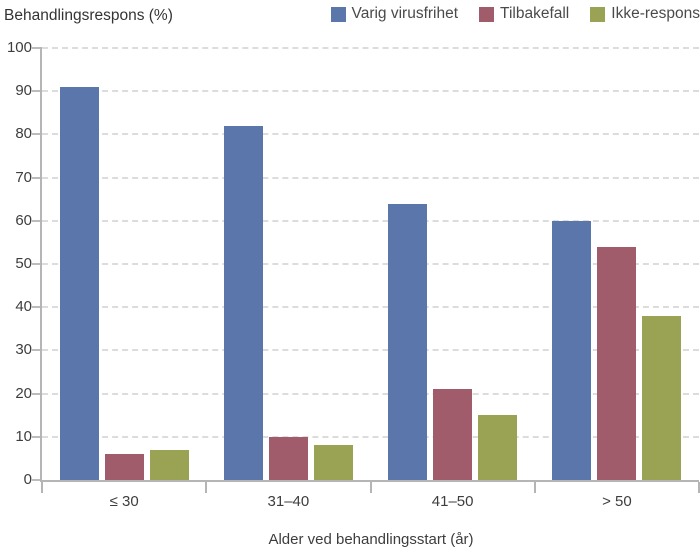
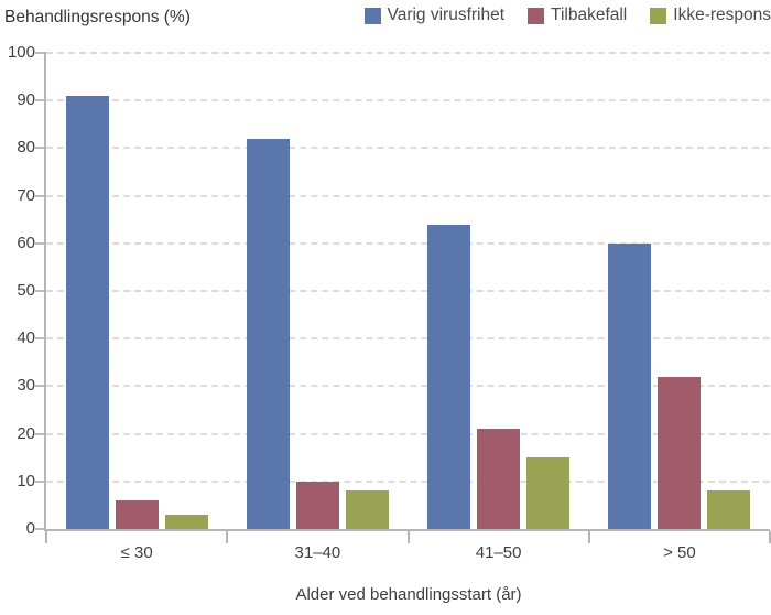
Ikke-respons/≤ 30: 7 -> 3
Tilbakefall/> 50: 54 -> 32
Ikke-respons/> 50: 38 -> 8
